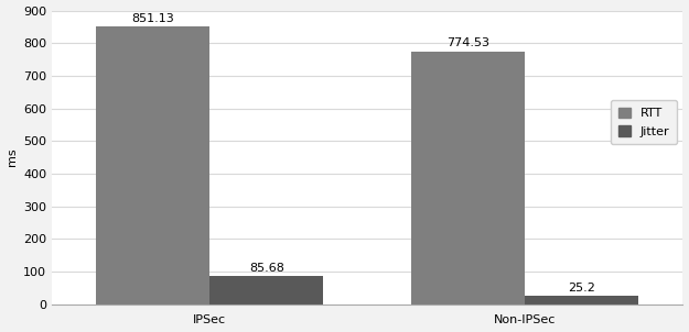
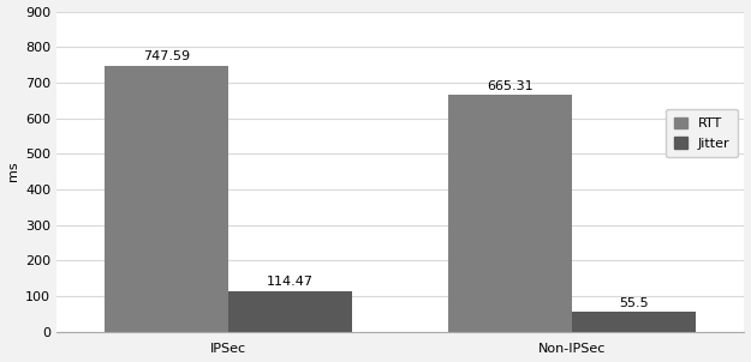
RTT/IPSec: 851.13 -> 747.59
Jitter/IPSec: 85.68 -> 114.47
RTT/Non-IPSec: 774.53 -> 665.31
Jitter/Non-IPSec: 25.2 -> 55.5
